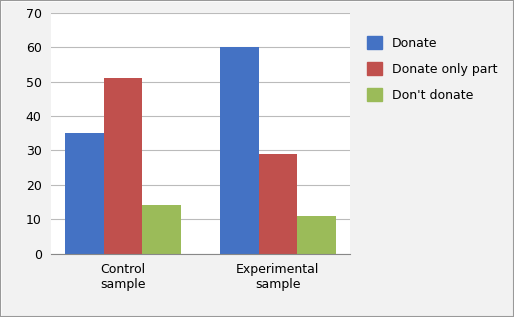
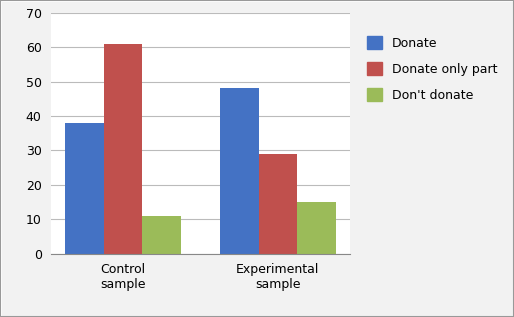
Donate/Control sample: 35 -> 38
Donate only part/Control sample: 51 -> 61
Don't donate/Control sample: 14 -> 11
Donate/Experimental sample: 60 -> 48
Don't donate/Experimental sample: 11 -> 15
